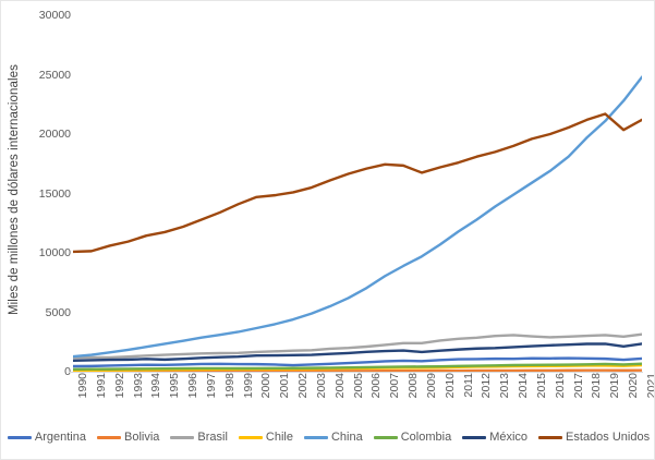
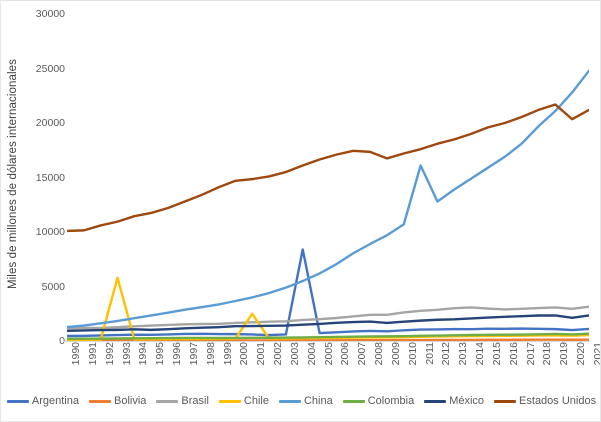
Chile/1993: 100 -> 5800
Chile/2001: 200 -> 2500
Argentina/2004: 700 -> 8400
China/2011: 11800 -> 16100
